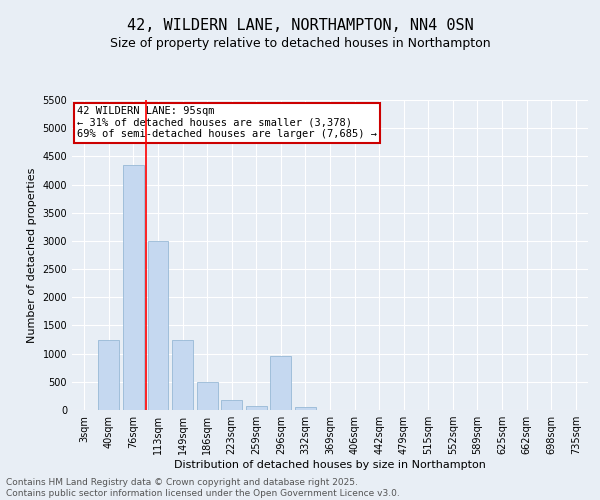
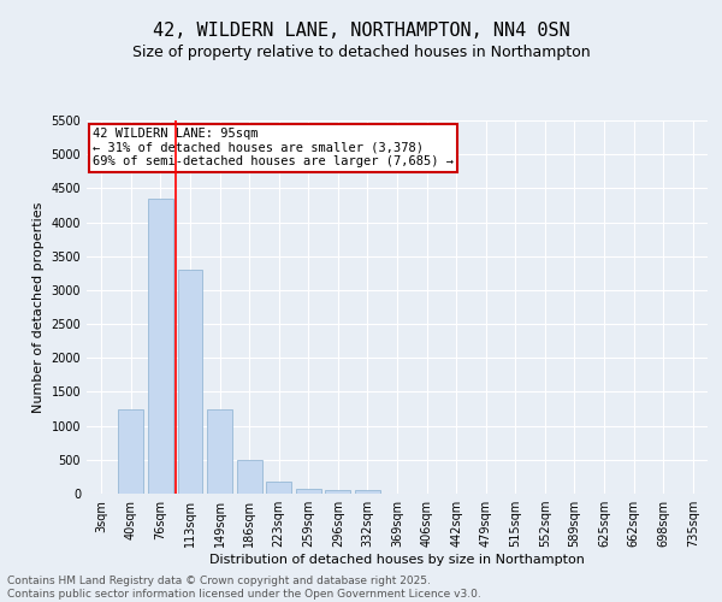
113sqm: 3000 -> 3300
296sqm: 960 -> 50
